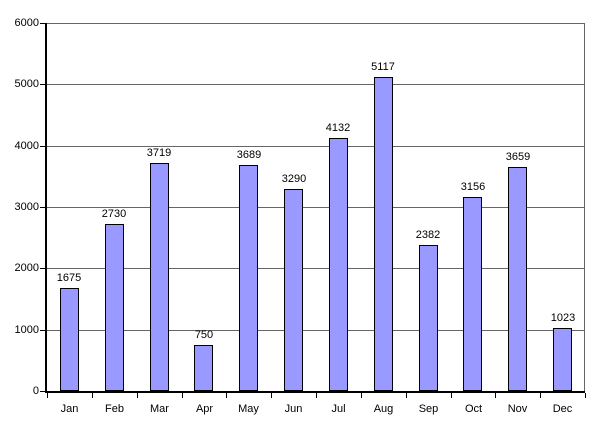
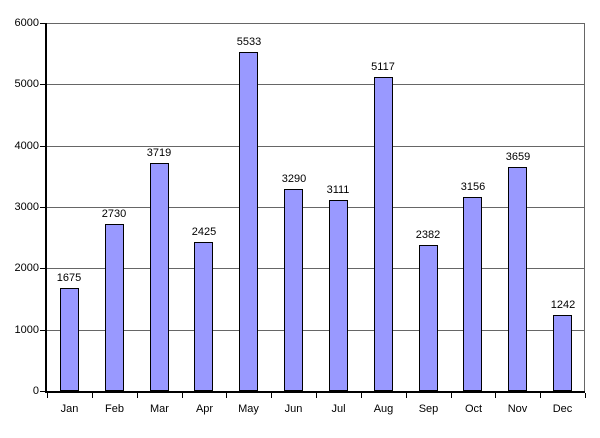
Apr: 750 -> 2425
May: 3689 -> 5533
Jul: 4132 -> 3111
Dec: 1023 -> 1242
